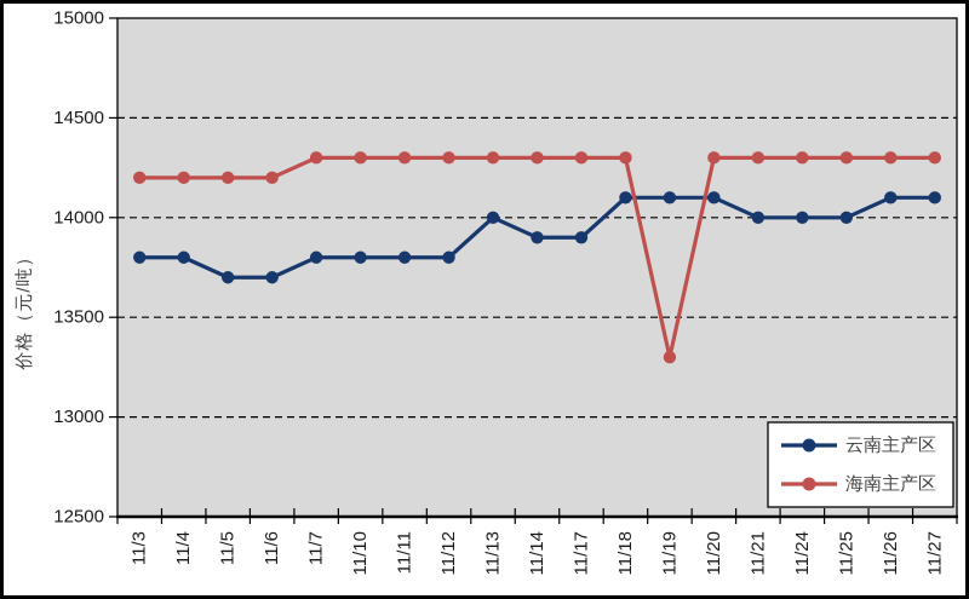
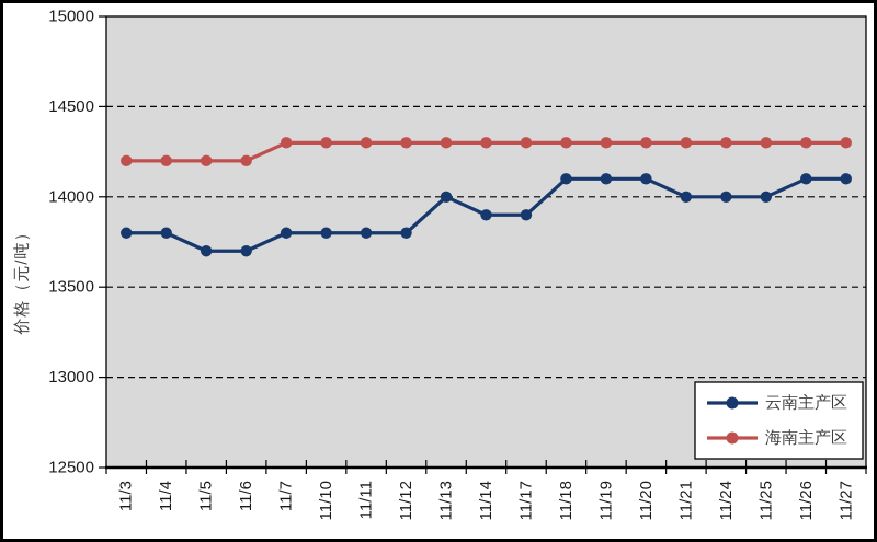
海南主产区/11/19: 13300 -> 14300
